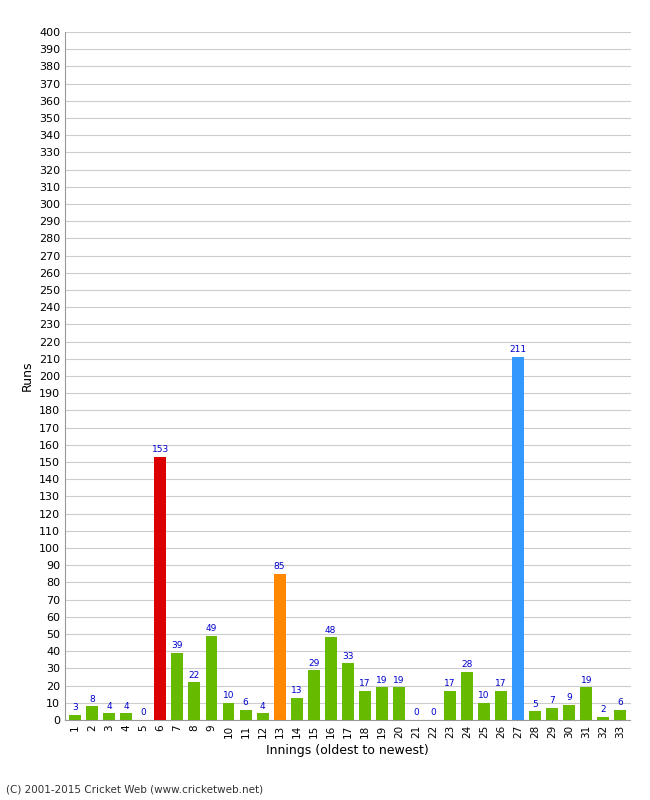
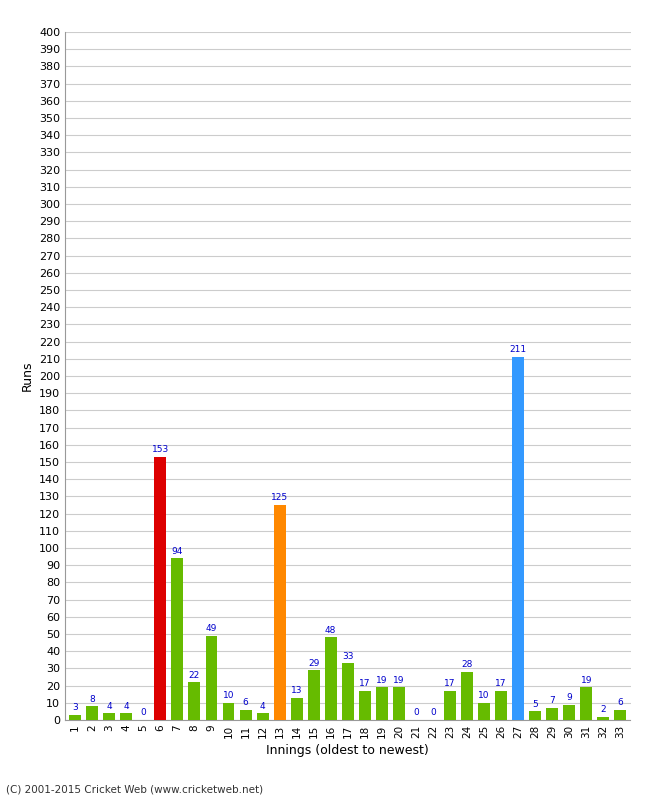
7: 39 -> 94
13: 85 -> 125
